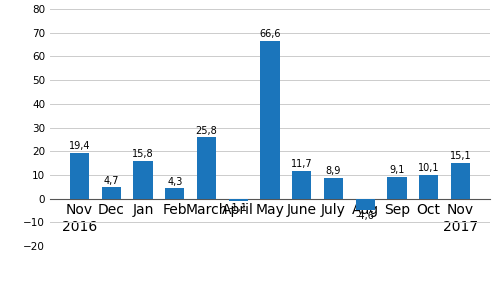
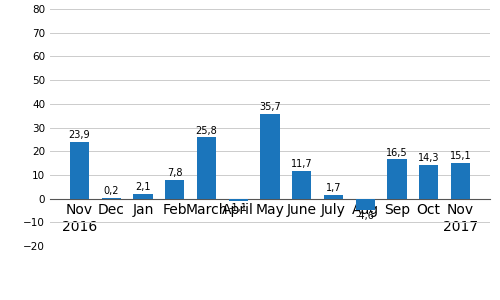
Nov 2016: 19,4 -> 23,9
Dec: 4,7 -> 0,2
Jan: 15,8 -> 2,1
Feb: 4,3 -> 7,8
May: 66,6 -> 35,7
July: 8,9 -> 1,7
Sep: 9,1 -> 16,5
Oct: 10,1 -> 14,3
